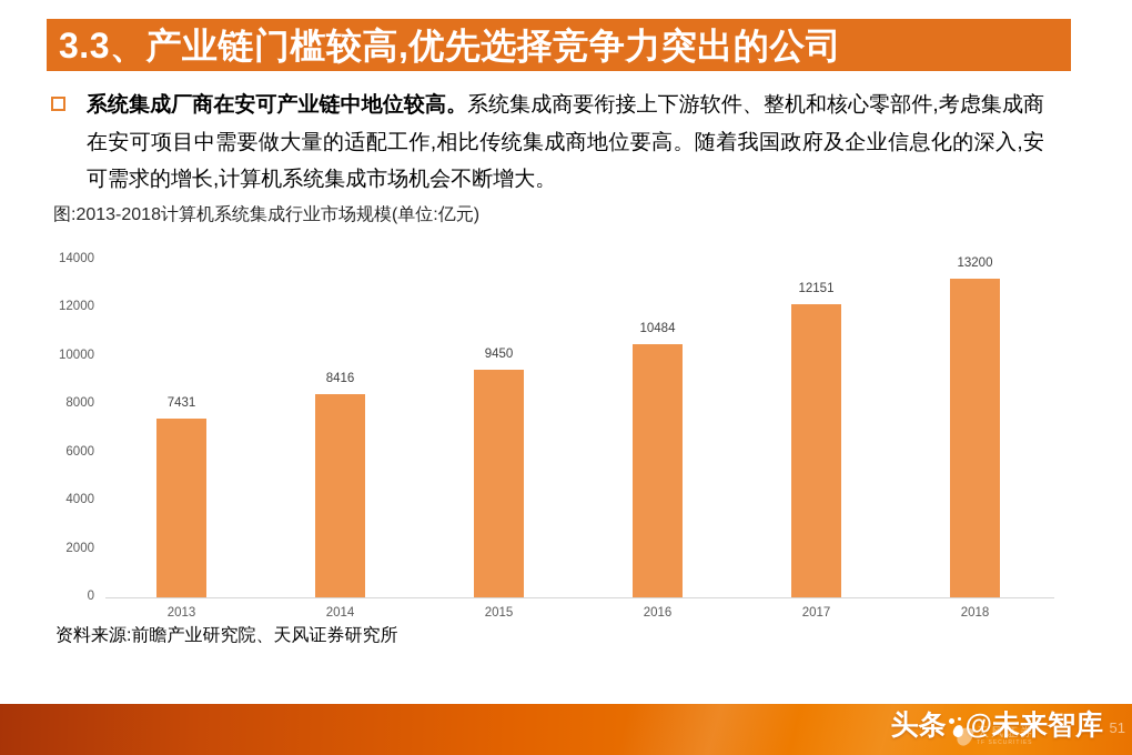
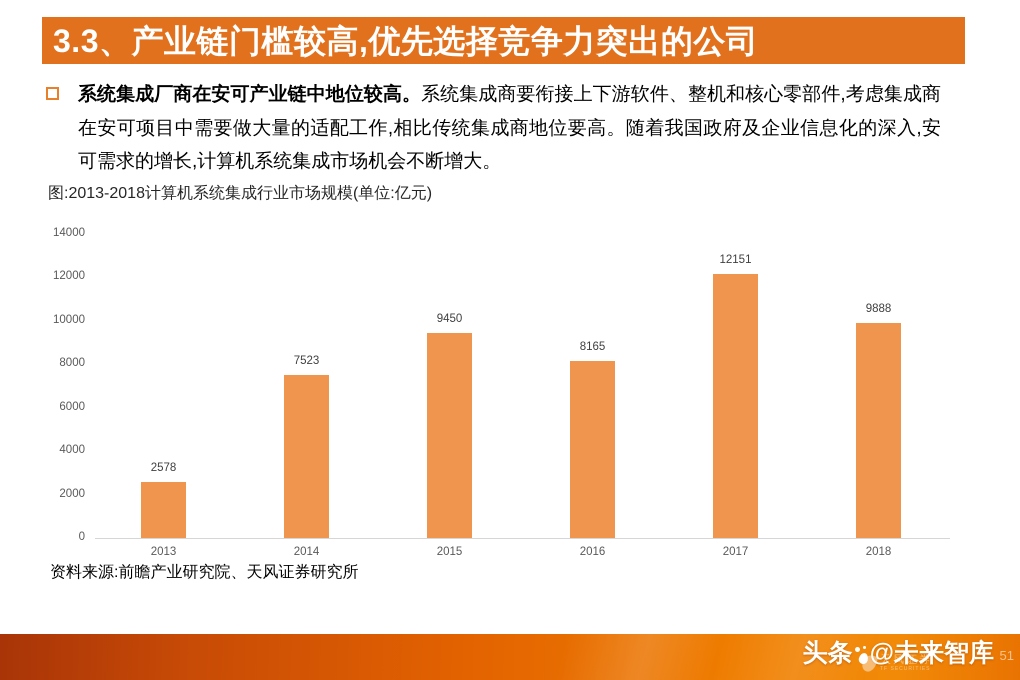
2013: 7431 -> 2578
2014: 8416 -> 7523
2016: 10484 -> 8165
2018: 13200 -> 9888
